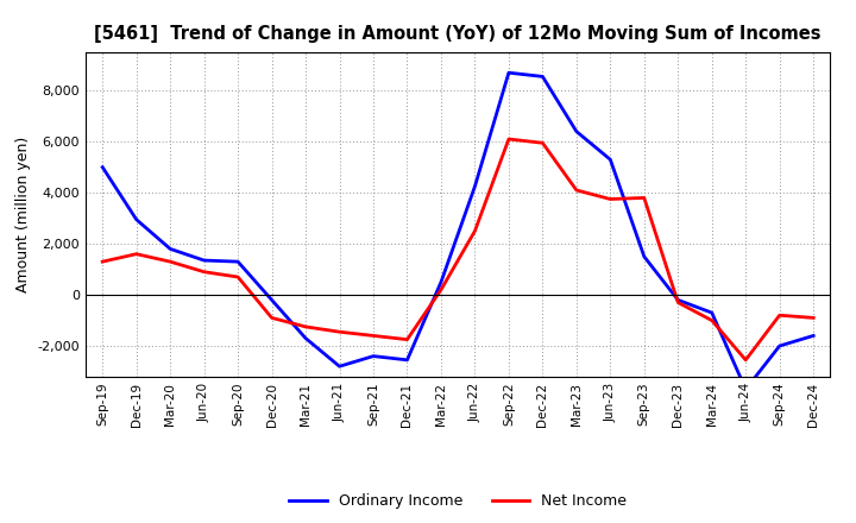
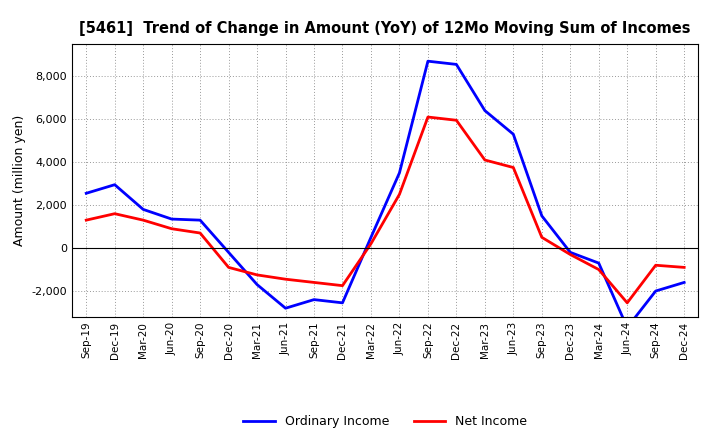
Ordinary Income/Sep-19: 5,000 -> 2,550
Ordinary Income/Jun-22: 4,250 -> 3,500
Net Income/Sep-23: 3,800 -> 500
